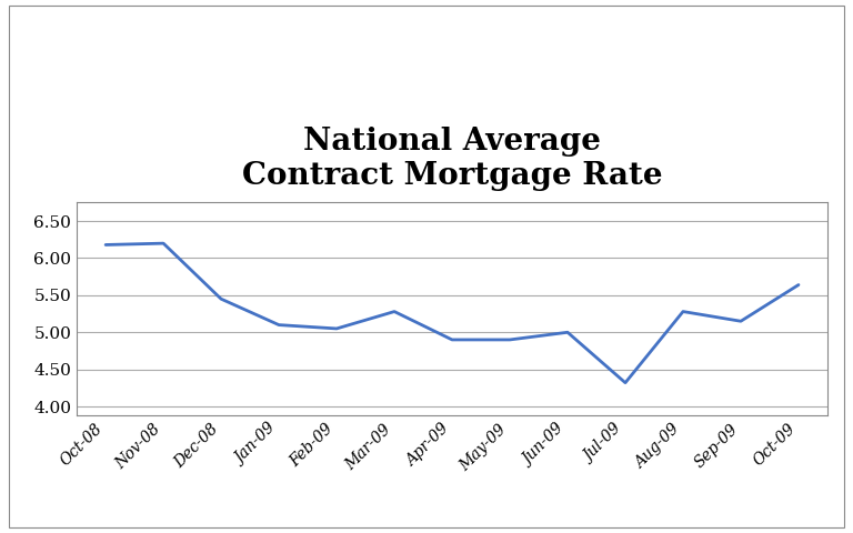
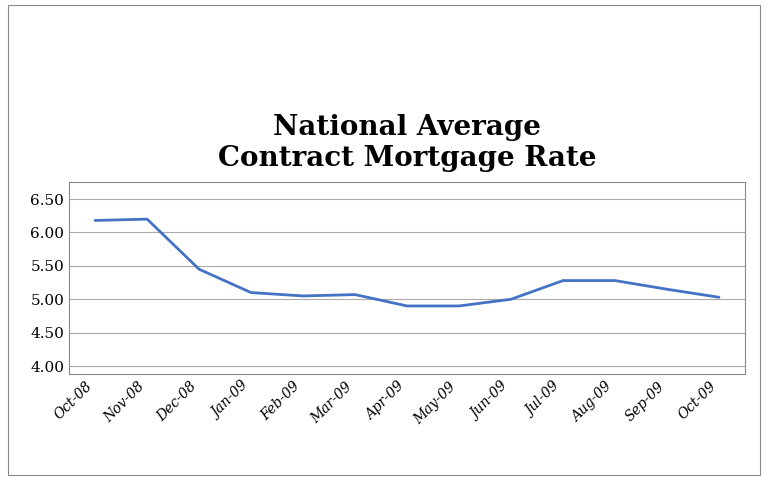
Mar-09: 5.28 -> 5.07
Jul-09: 4.32 -> 5.28
Oct-09: 5.64 -> 5.03
